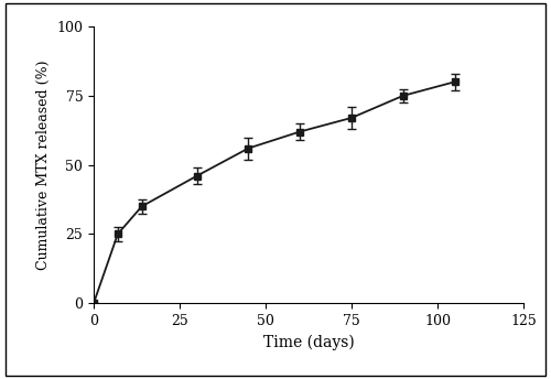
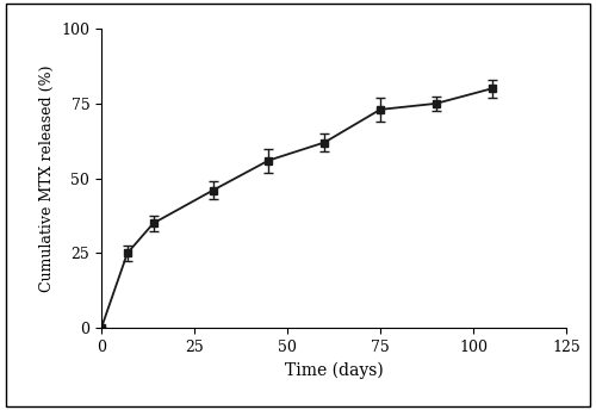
75: 67 -> 73
